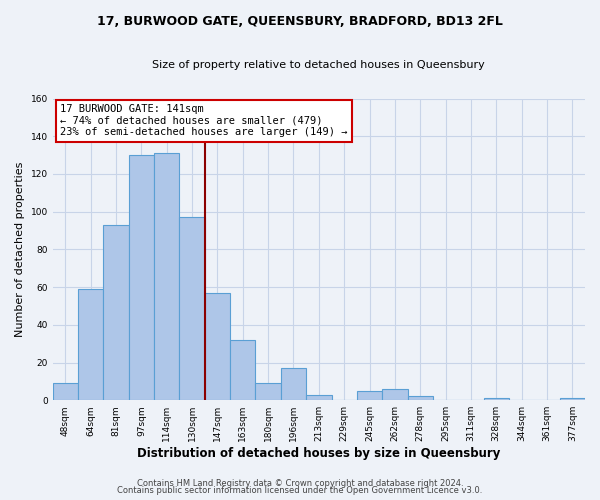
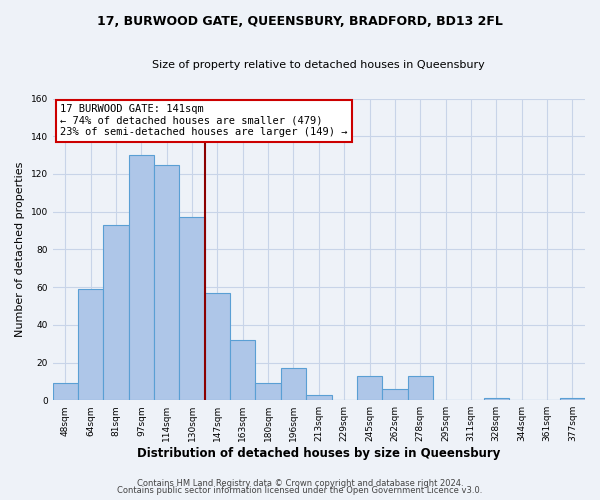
114sqm: 131 -> 125
245sqm: 5 -> 13
278sqm: 2 -> 13
